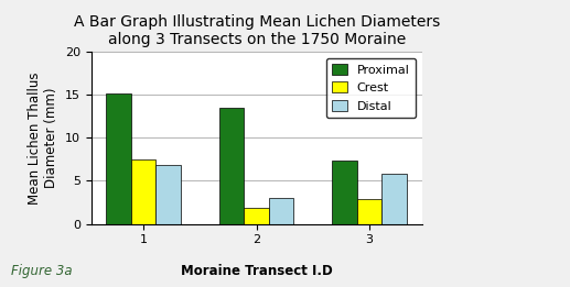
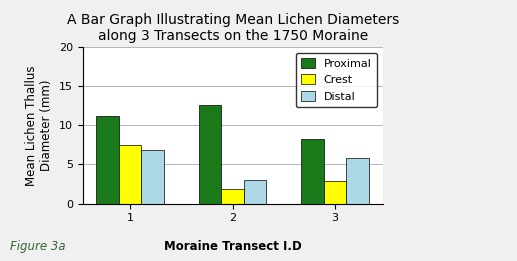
Proximal/1: 15.2 -> 11.2
Proximal/2: 13.5 -> 12.6
Proximal/3: 7.3 -> 8.2
